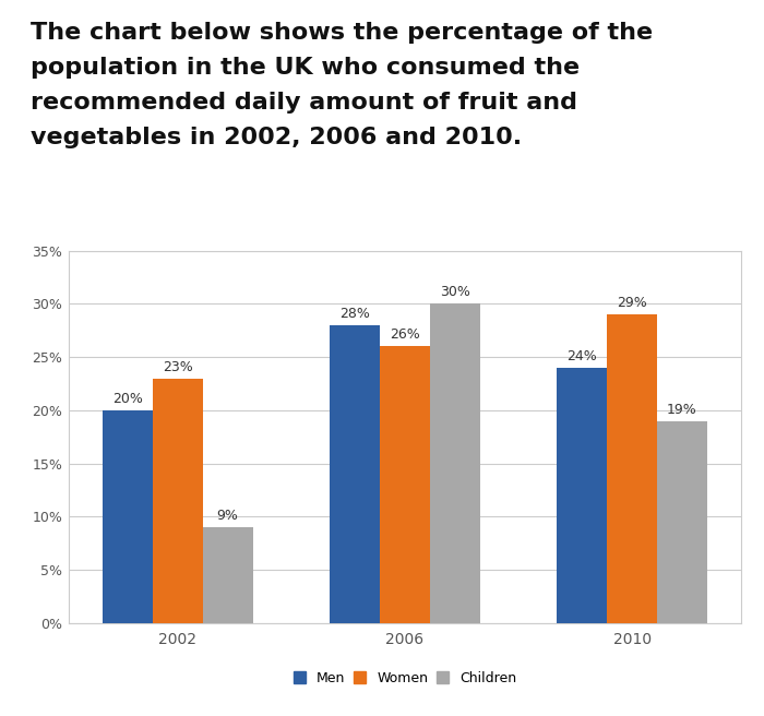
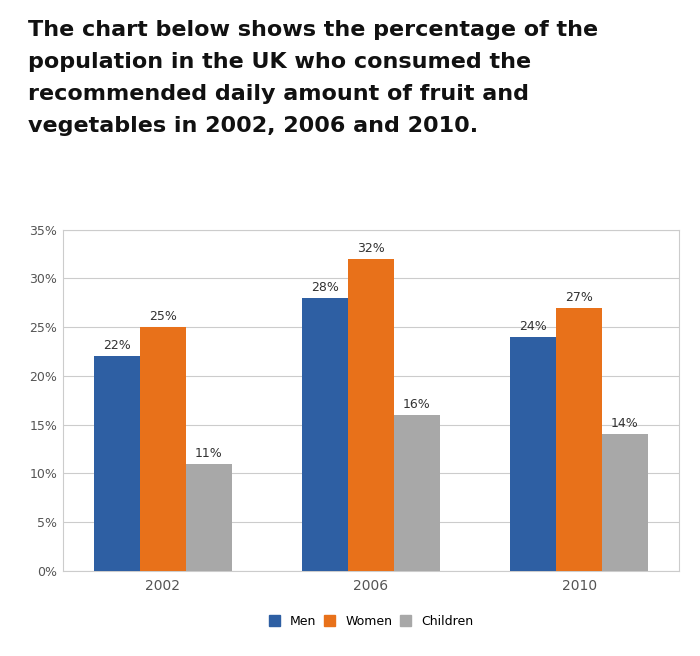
Men/2002: 20% -> 22%
Women/2002: 23% -> 25%
Children/2002: 9% -> 11%
Women/2006: 26% -> 32%
Children/2006: 30% -> 16%
Women/2010: 29% -> 27%
Children/2010: 19% -> 14%
